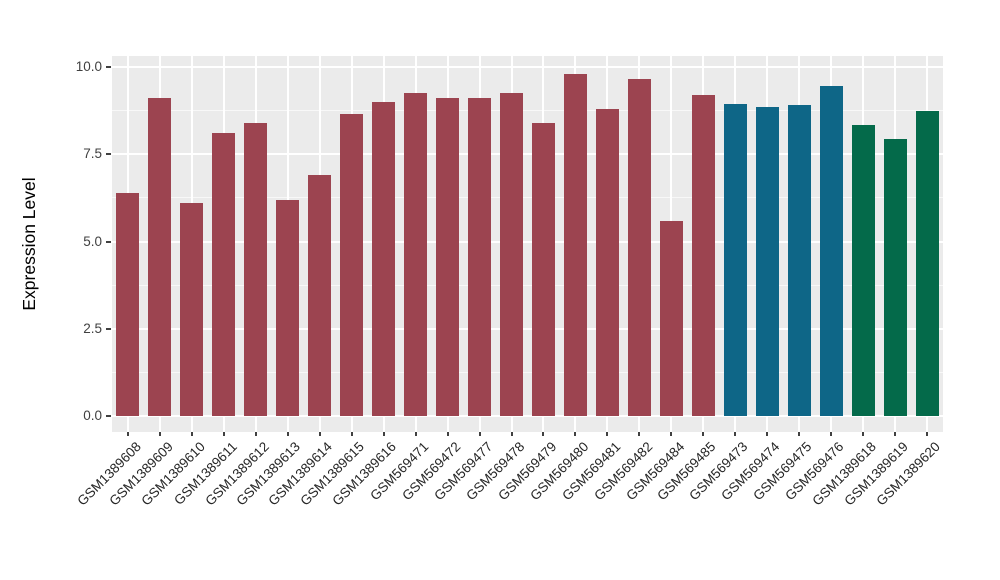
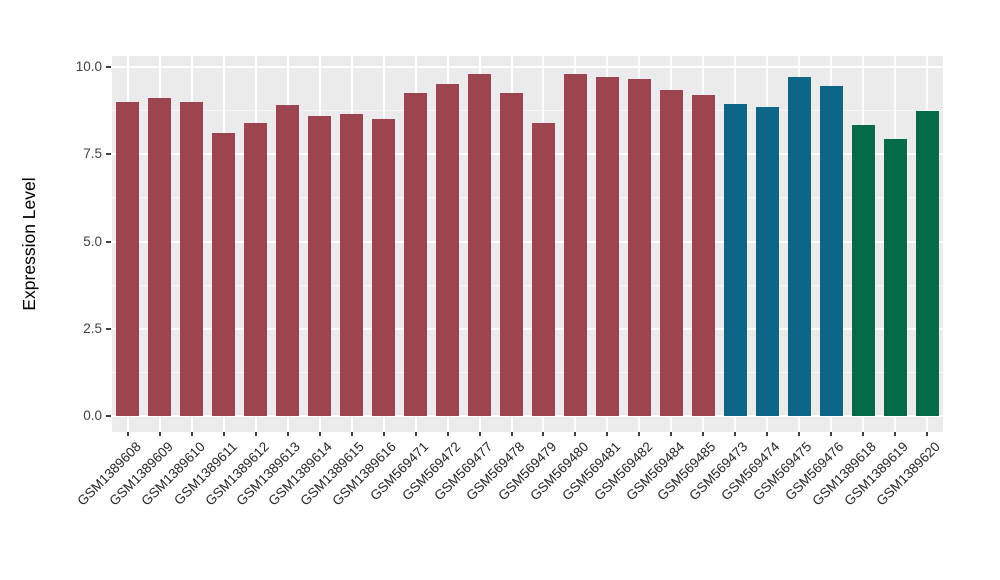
GSM1389608: 6.4 -> 9.0
GSM1389610: 6.1 -> 9.0
GSM1389613: 6.2 -> 8.9
GSM1389614: 6.9 -> 8.6
GSM1389616: 9.0 -> 8.5
GSM569472: 9.1 -> 9.5
GSM569477: 9.1 -> 9.8
GSM569481: 8.8 -> 9.7
GSM569484: 5.6 -> 9.3
GSM569475: 8.9 -> 9.7
